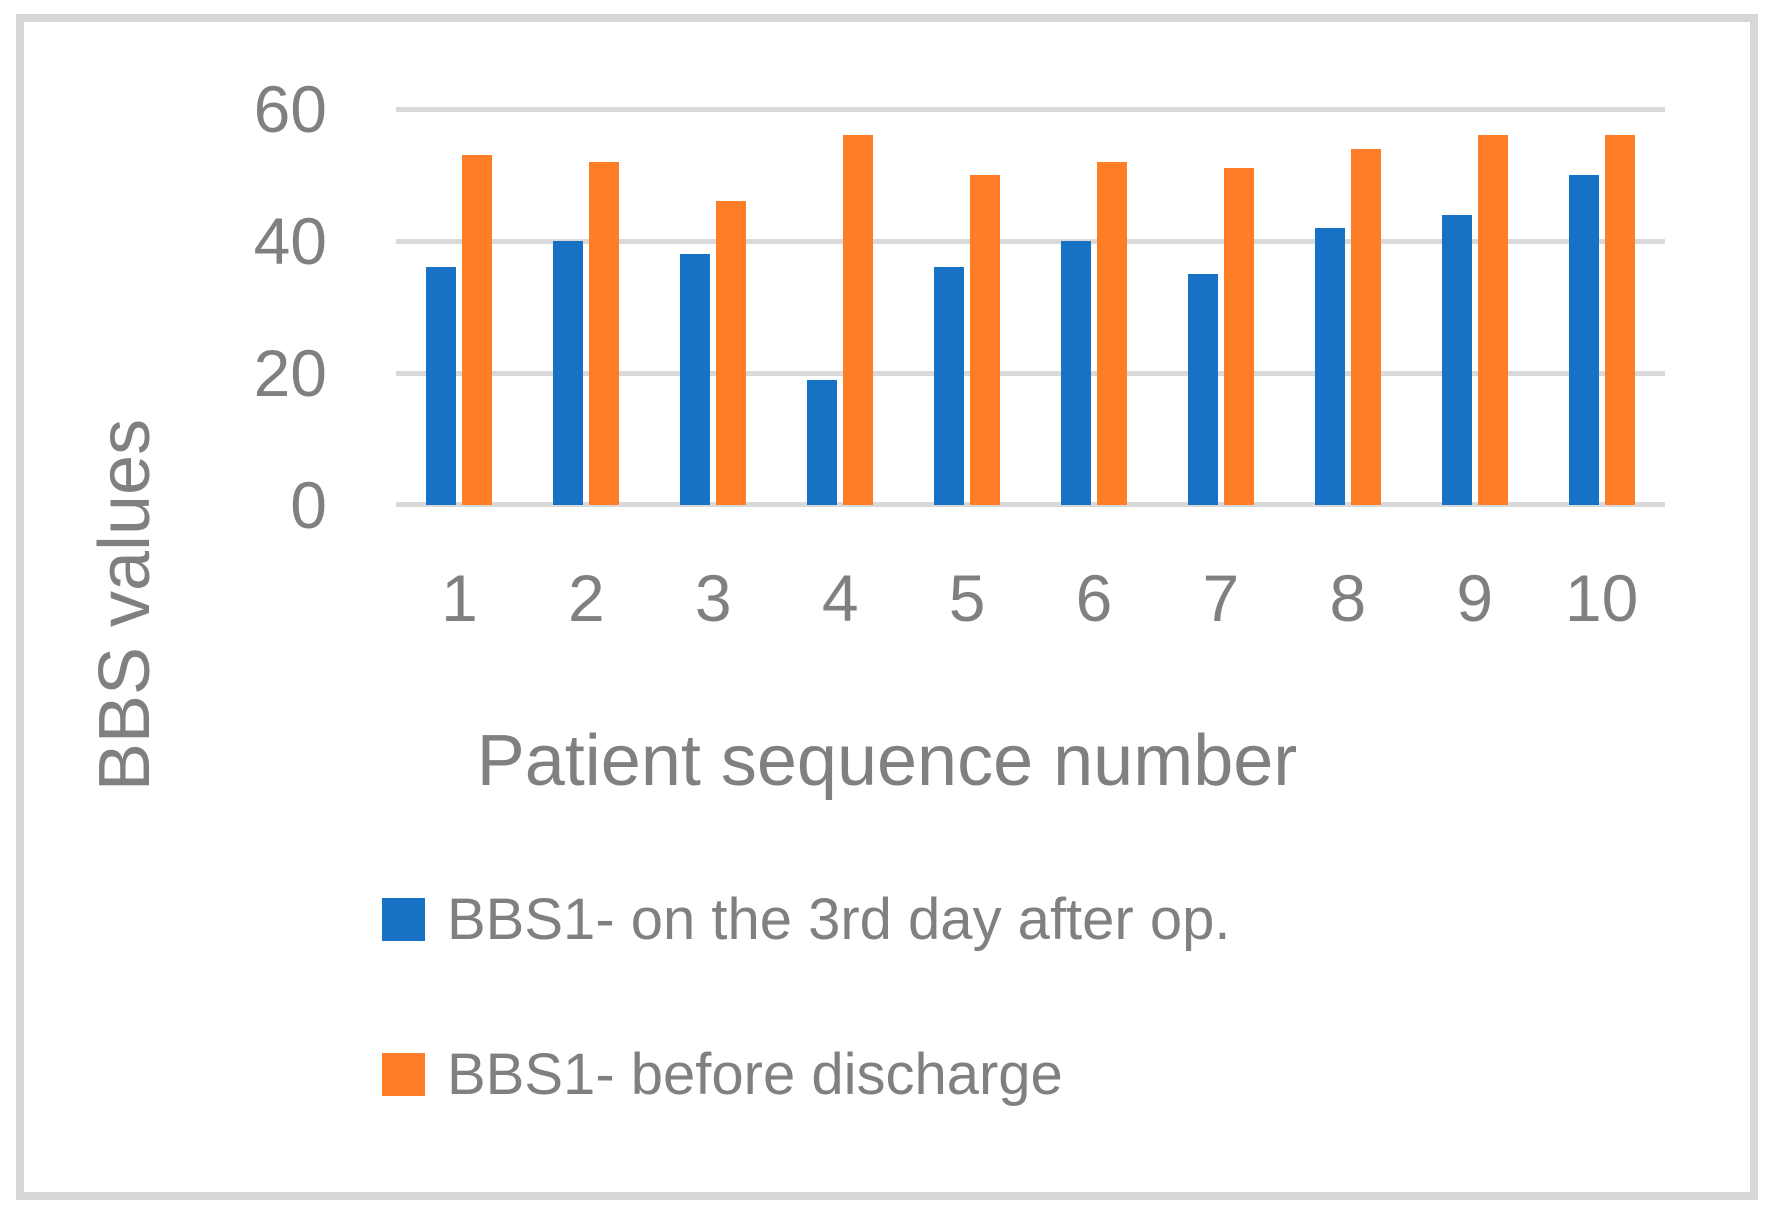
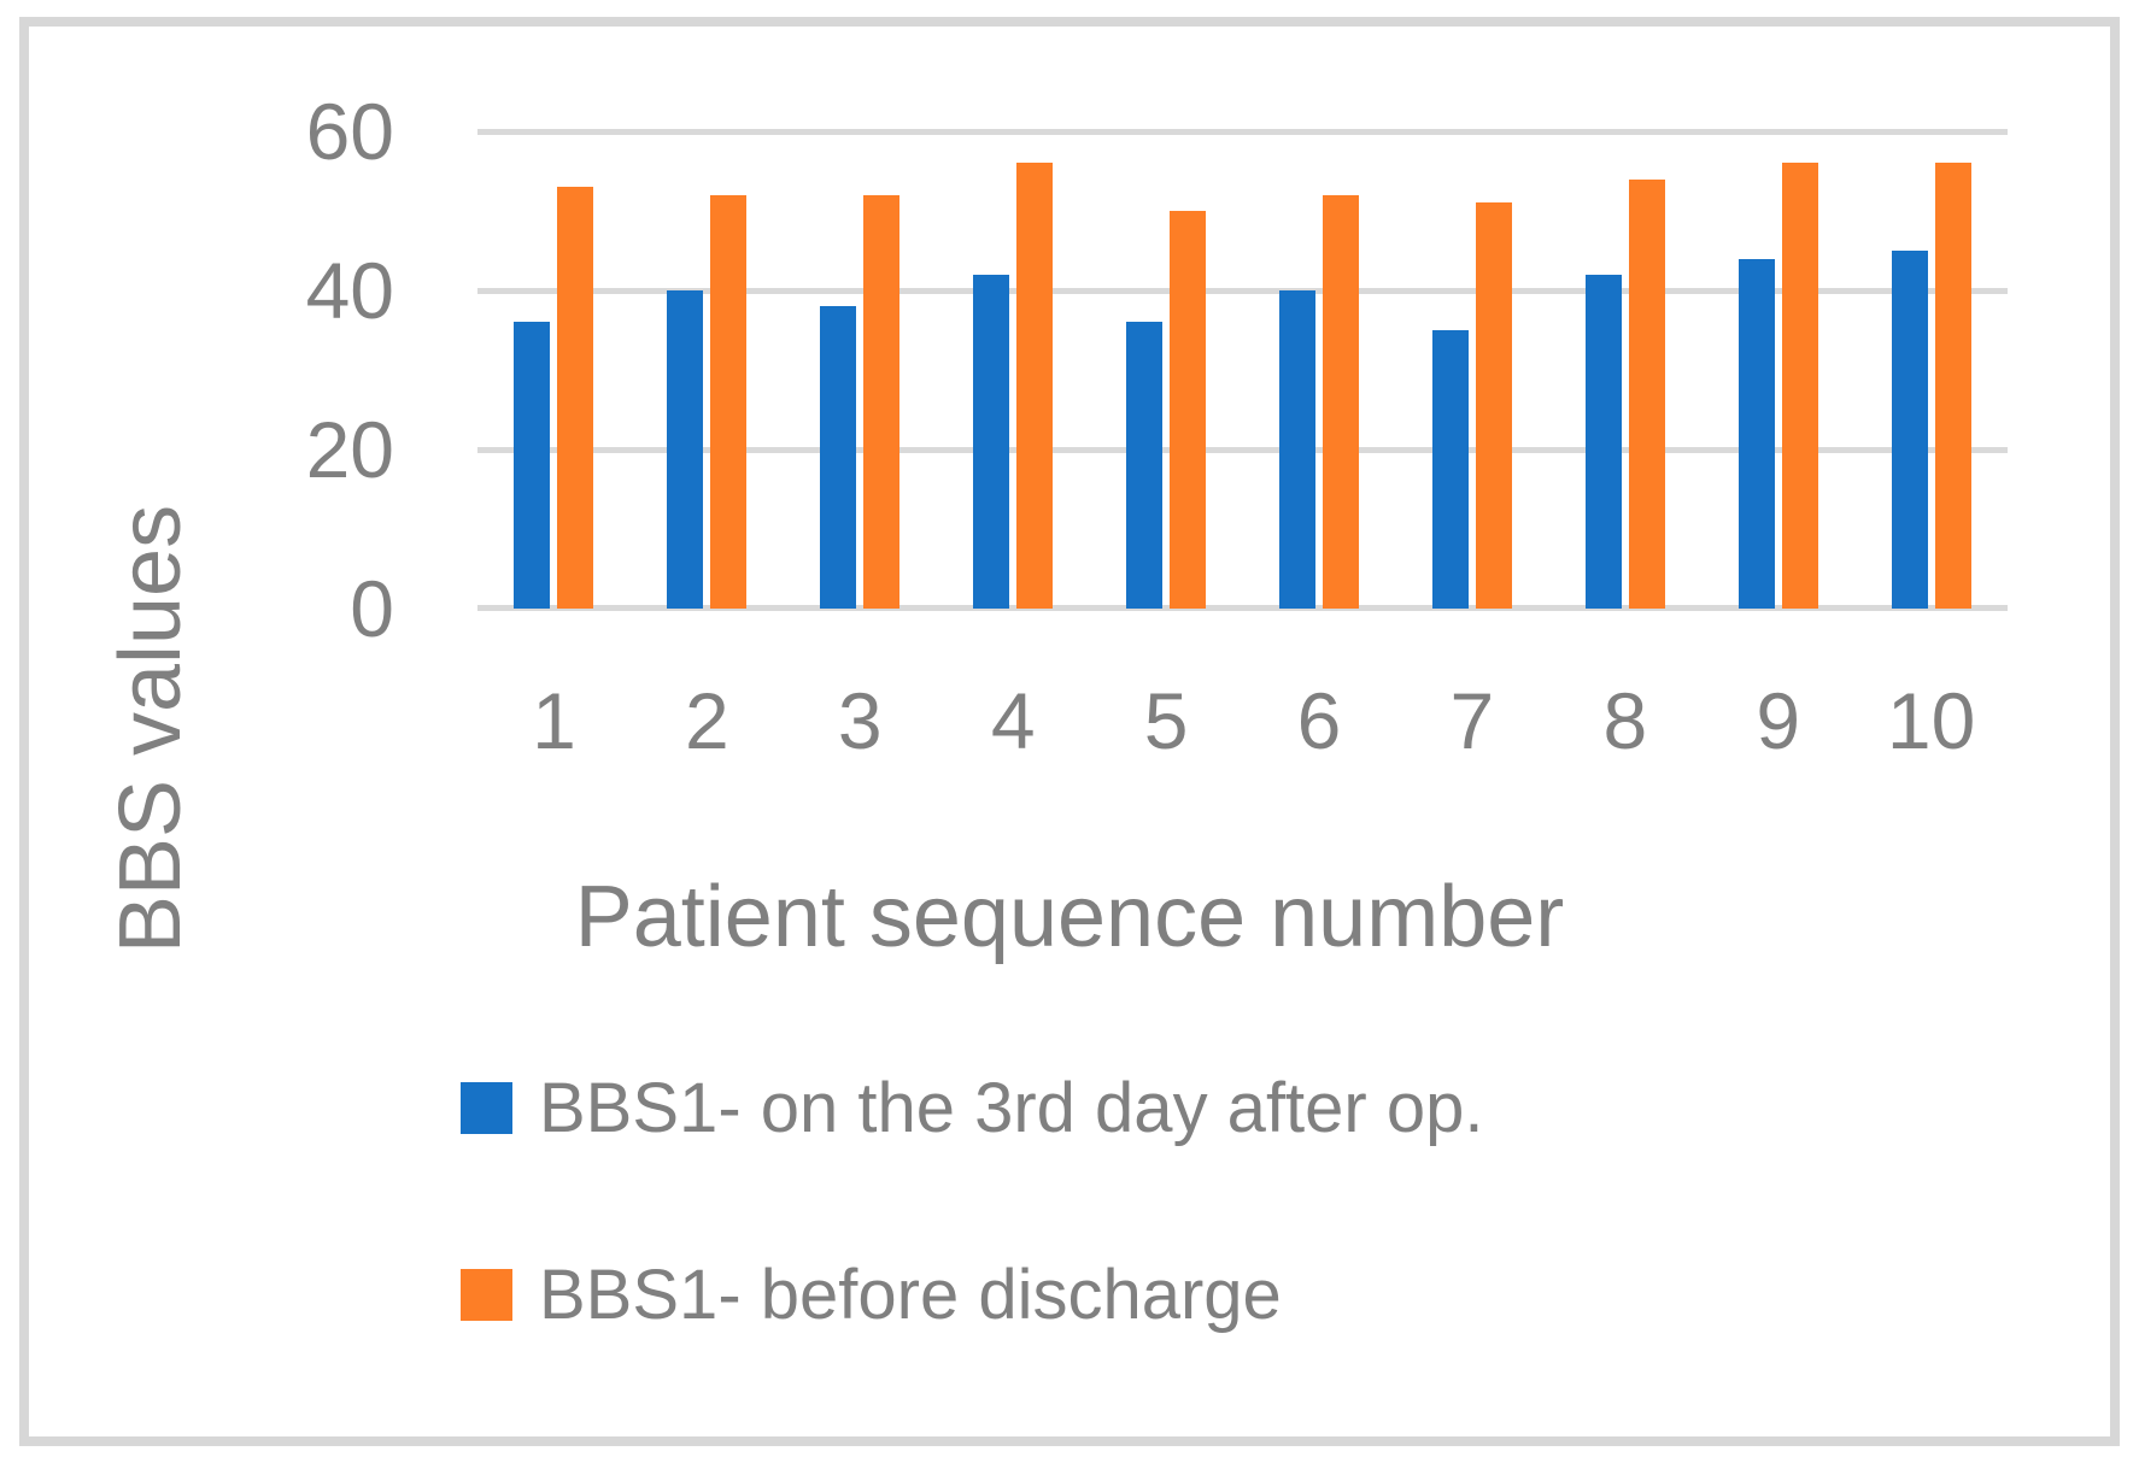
BBS1- before discharge/3: 46 -> 52
BBS1- on the 3rd day after op./4: 19 -> 42
BBS1- on the 3rd day after op./10: 50 -> 45
